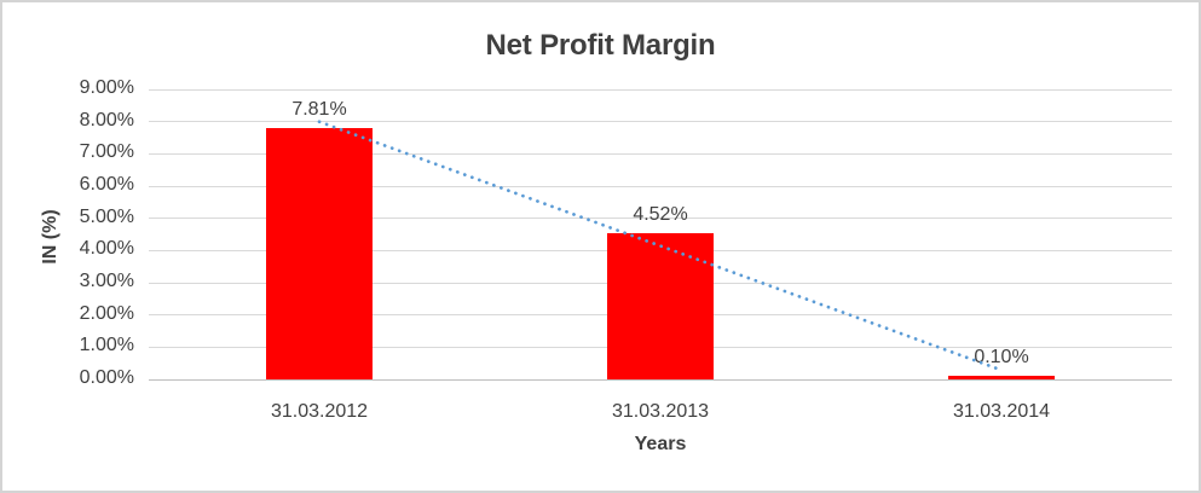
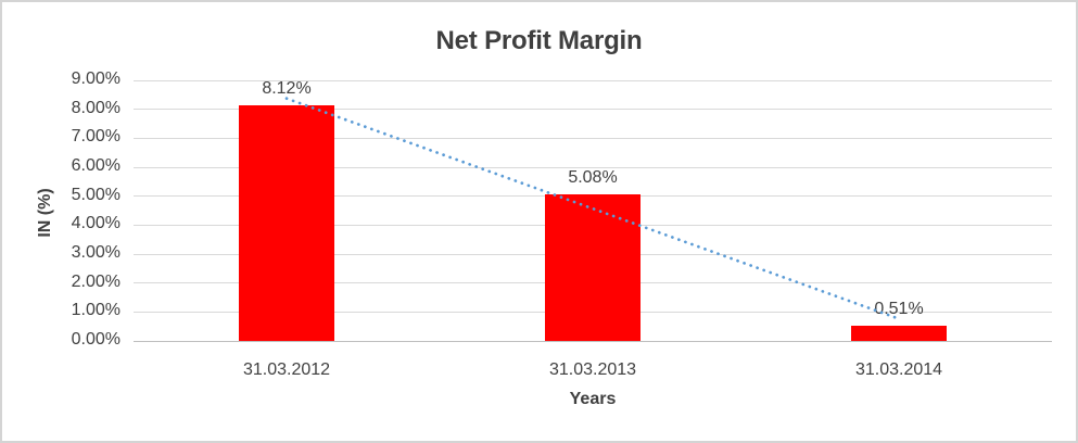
31.03.2012: 7.81% -> 8.12%
31.03.2013: 4.52% -> 5.08%
31.03.2014: 0.10% -> 0.51%
